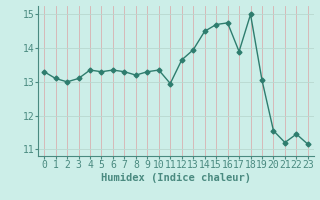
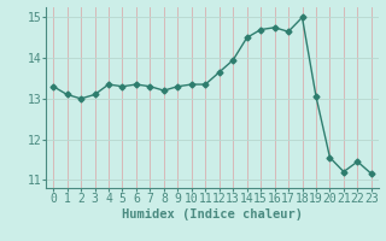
11: 12.95 -> 13.35
17: 13.90 -> 14.65
